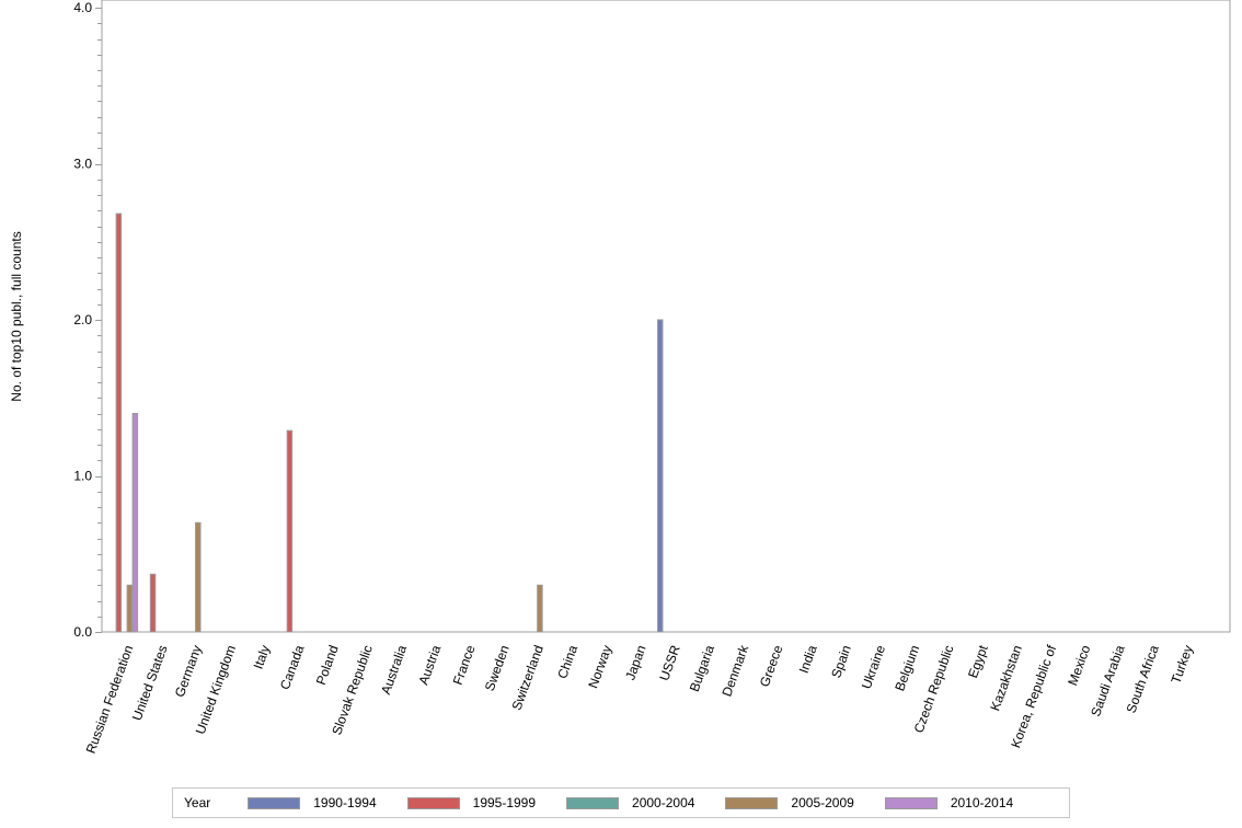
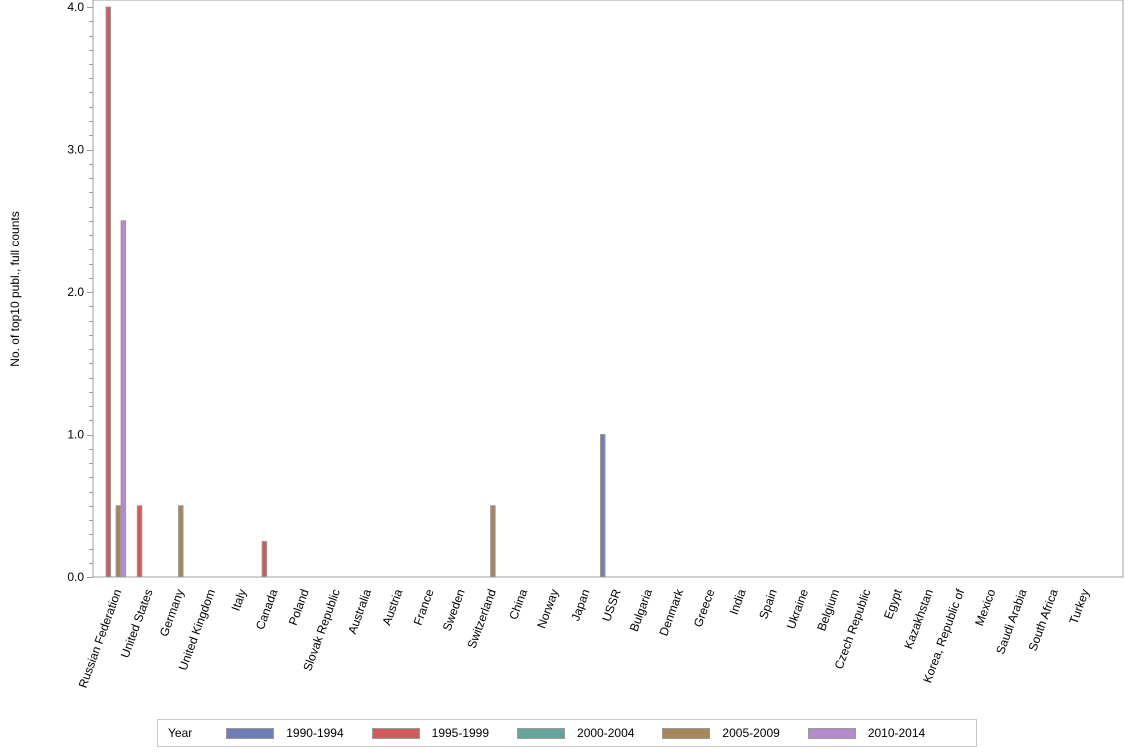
1995-1999/Russian Federation: 2.68 -> 4.00
2005-2009/Russian Federation: 0.3 -> 0.5
2010-2014/Russian Federation: 1.4 -> 2.5
1995-1999/United States: 0.37 -> 0.50
2005-2009/Germany: 0.7 -> 0.5
1995-1999/Canada: 1.29 -> 0.25
2005-2009/Switzerland: 0.3 -> 0.5
1990-1994/USSR: 2 -> 1
